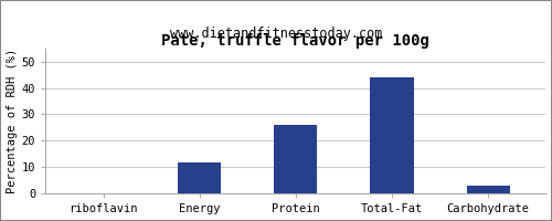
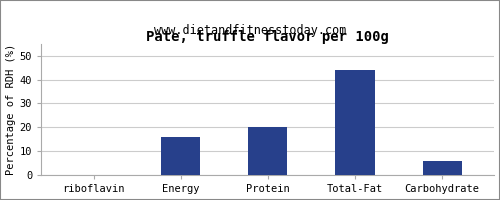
Energy: 12 -> 16
Protein: 26 -> 20
Carbohydrate: 3 -> 6
